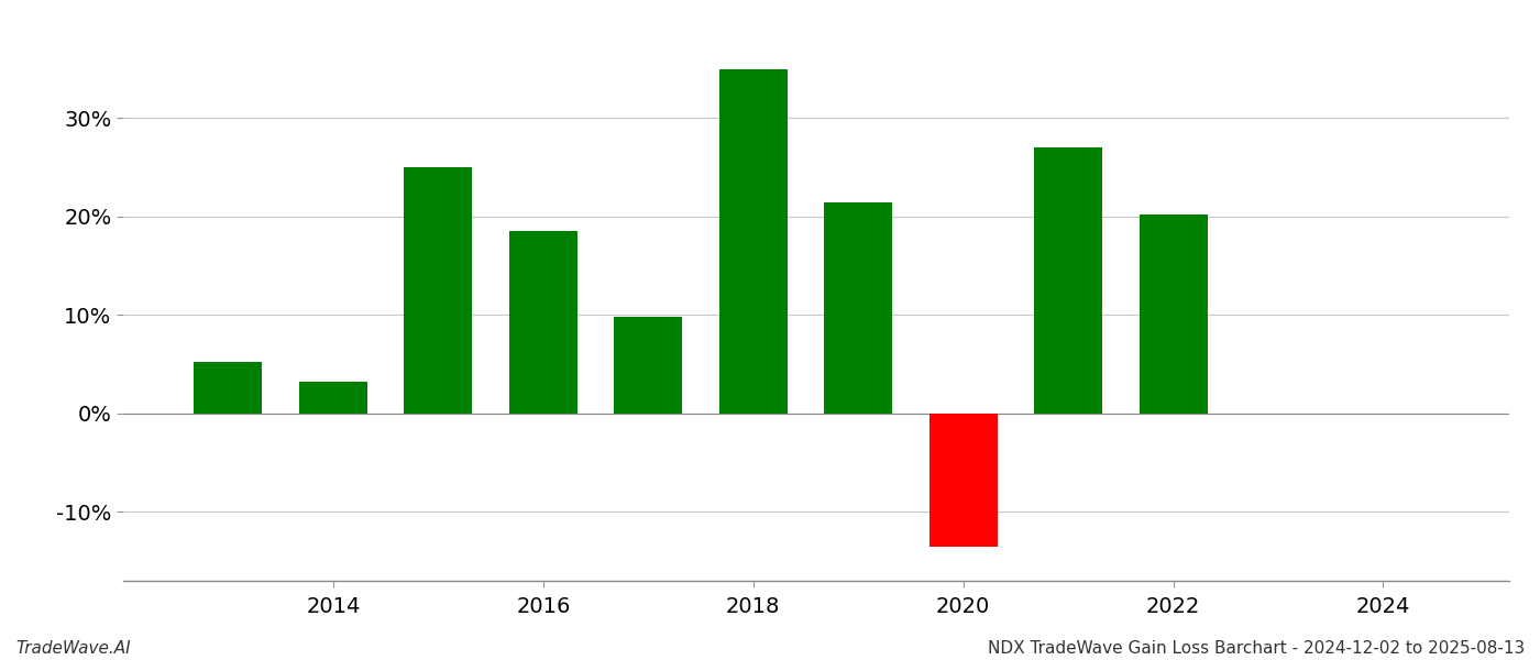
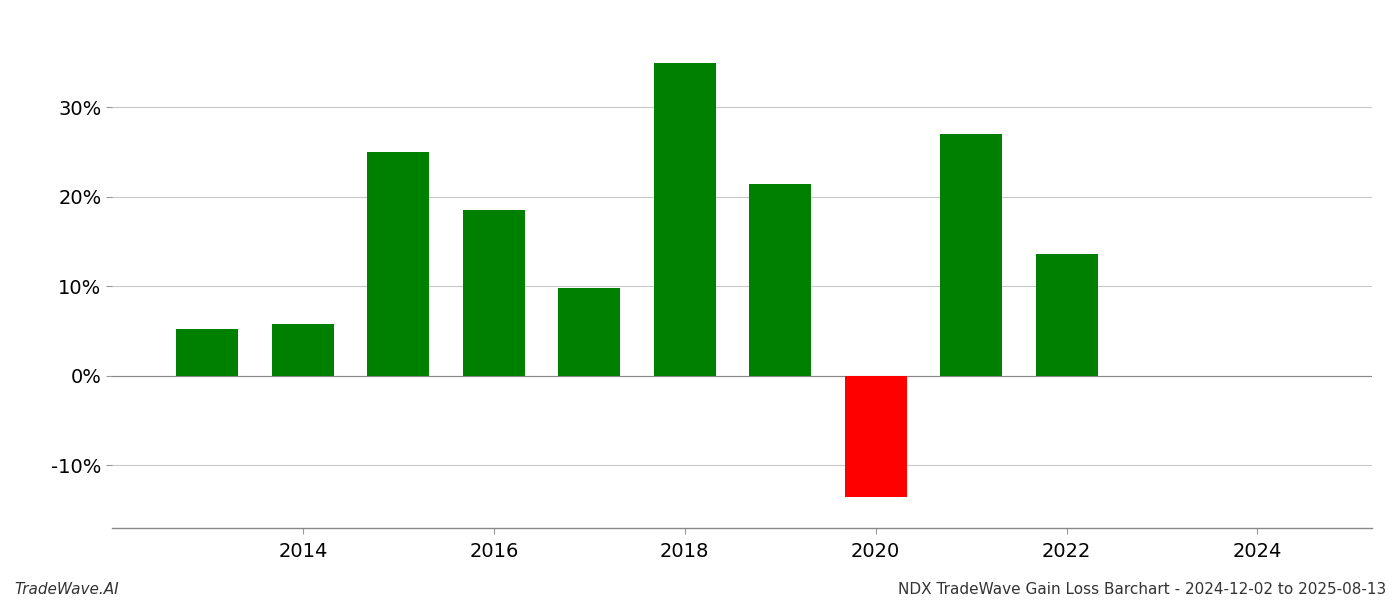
2014: 3.2% -> 5.8%
2022: 20.2% -> 13.6%
